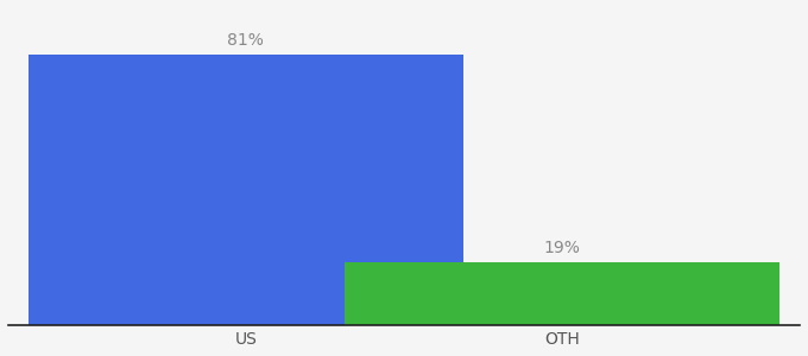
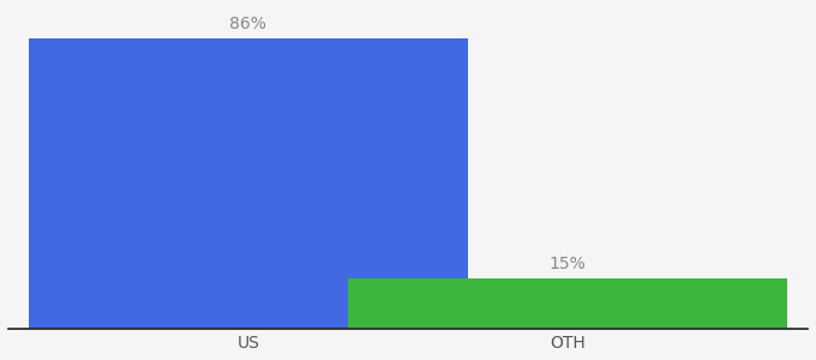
US: 81% -> 86%
OTH: 19% -> 15%
